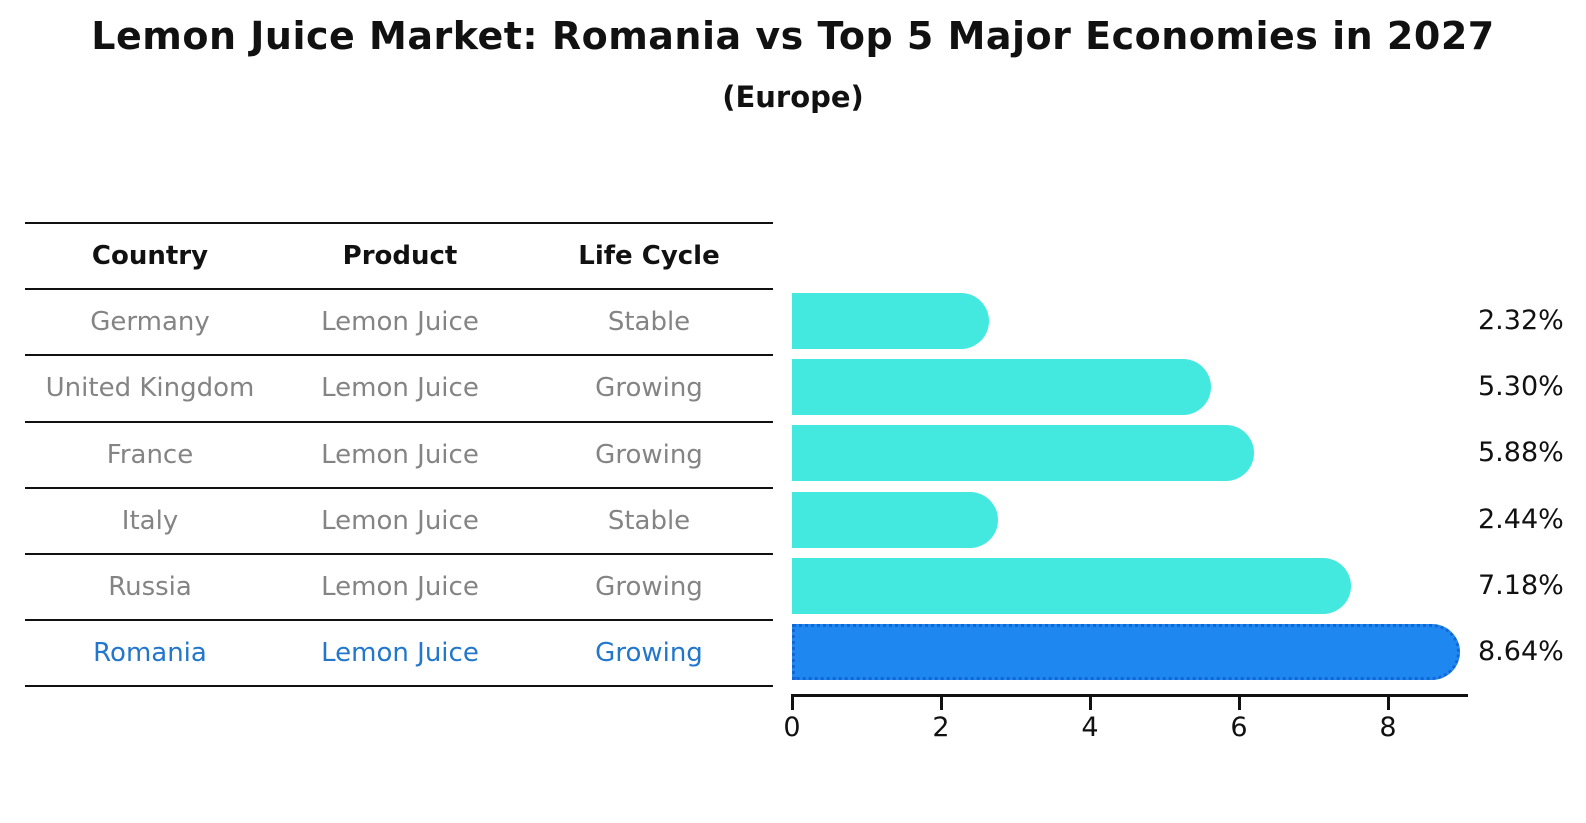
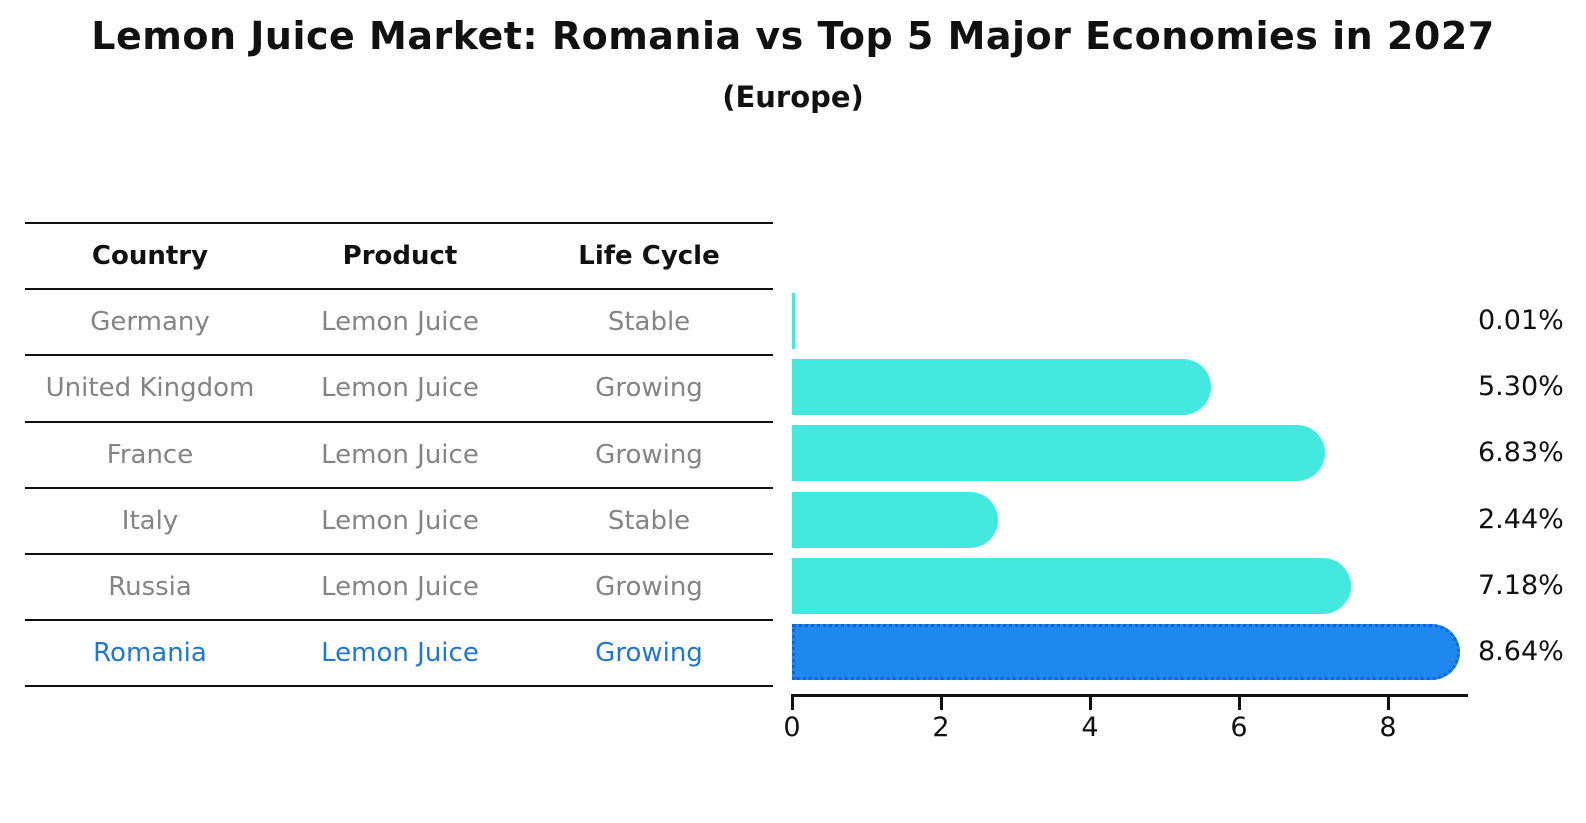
Germany: 2.32% -> 0.01%
France: 5.88% -> 6.83%
